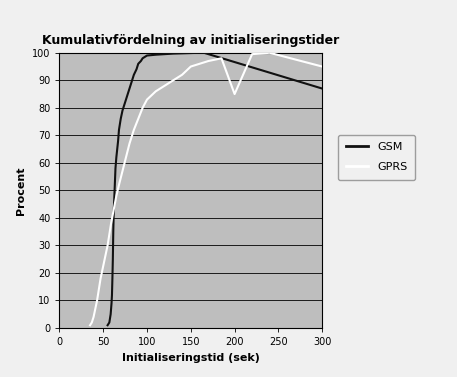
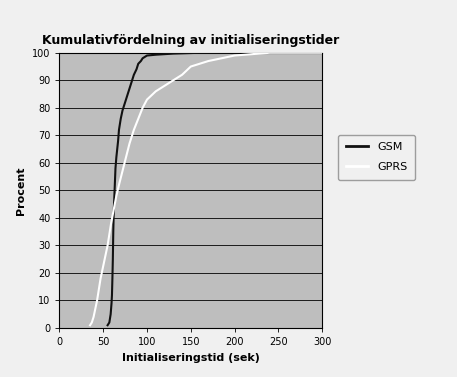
GPRS/200: 85.0 -> 99.0
GSM/300: 87.0 -> 100.0
GPRS/300: 95.0 -> 100.0
